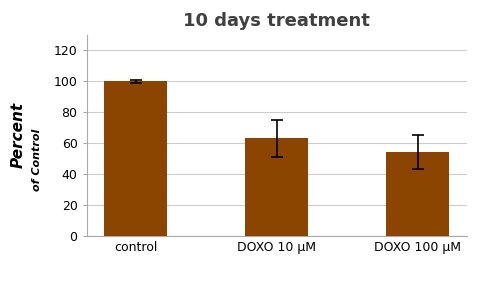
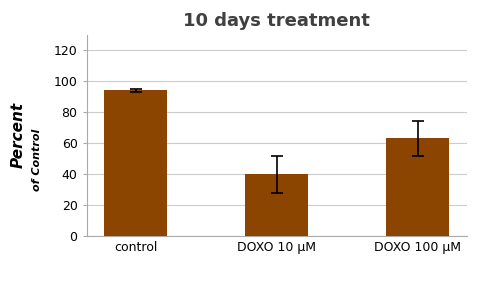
control: 100 -> 94
DOXO 10 μM: 63 -> 40
DOXO 100 μM: 54 -> 63
